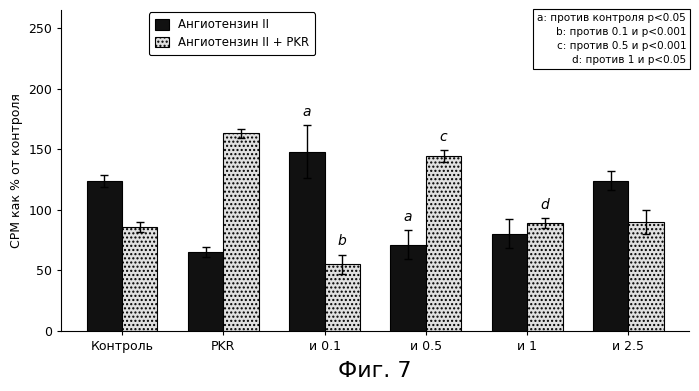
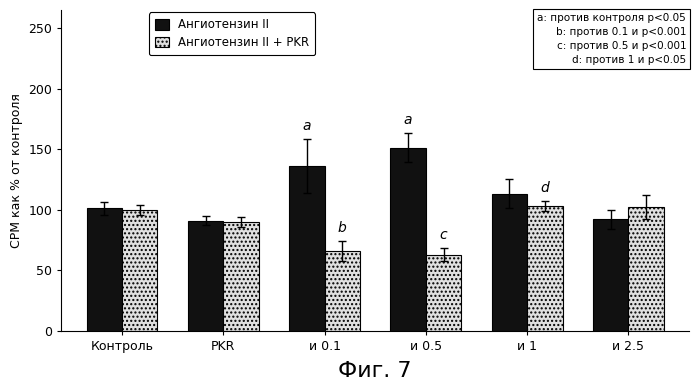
Ангиотензин II/Контроль: 124 -> 101
Ангиотензин II + PKR/Контроль: 86 -> 100
Ангиотензин II/PKR: 65 -> 91
Ангиотензин II + PKR/PKR: 163 -> 90
Ангиотензин II/и 0.1: 148 -> 136
Ангиотензин II + PKR/и 0.1: 55 -> 66
Ангиотензин II/и 0.5: 71 -> 151
Ангиотензин II + PKR/и 0.5: 144 -> 63
Ангиотензин II/и 1: 80 -> 113
Ангиотензин II + PKR/и 1: 89 -> 103
Ангиотензин II/и 2.5: 124 -> 92
Ангиотензин II + PKR/и 2.5: 90 -> 102
